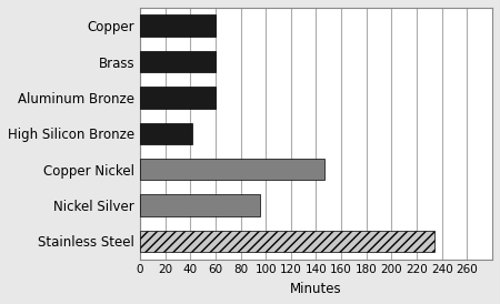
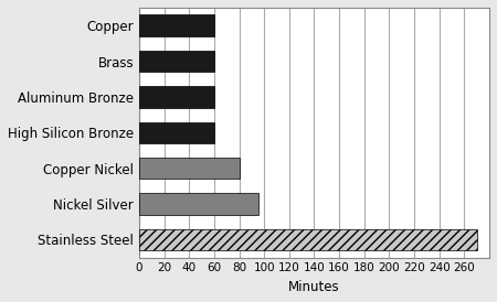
High Silicon Bronze: 42 -> 60
Copper Nickel: 147 -> 80
Stainless Steel: 234 -> 270
